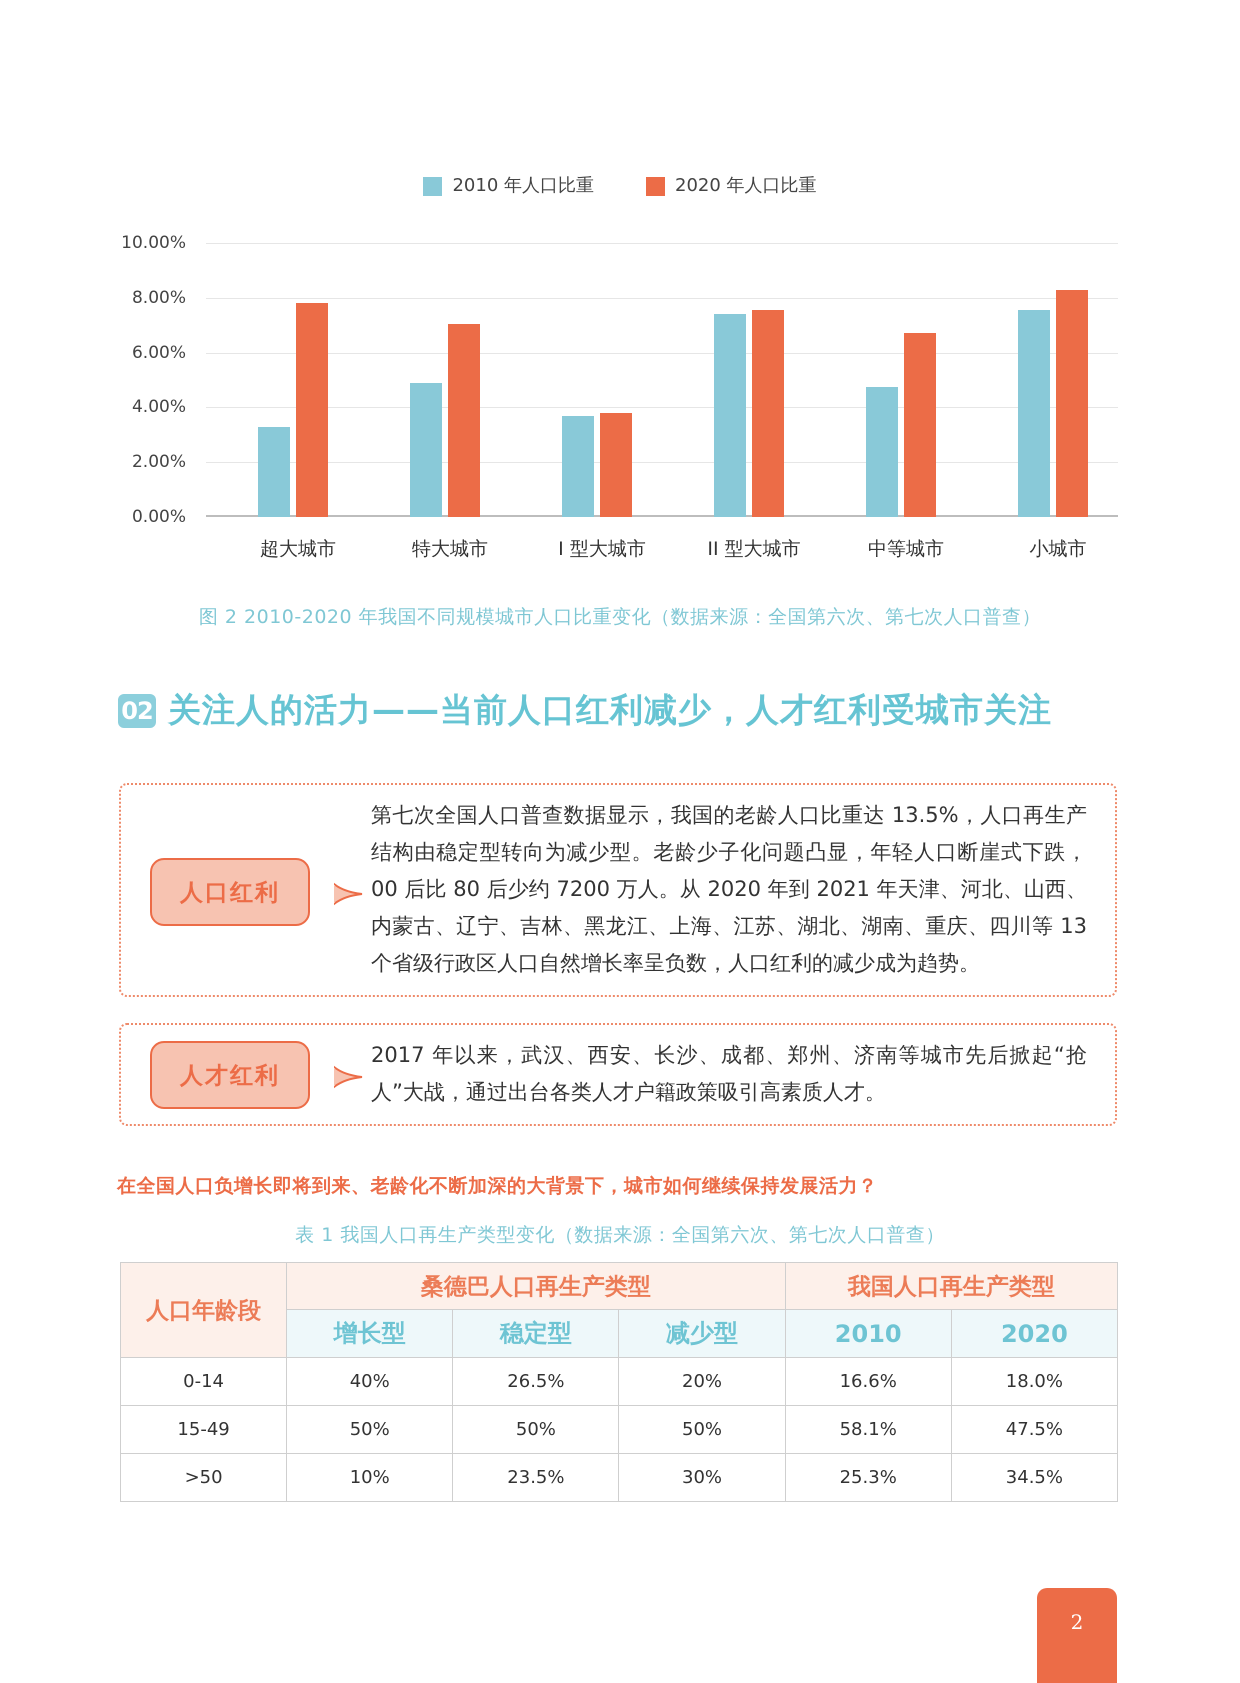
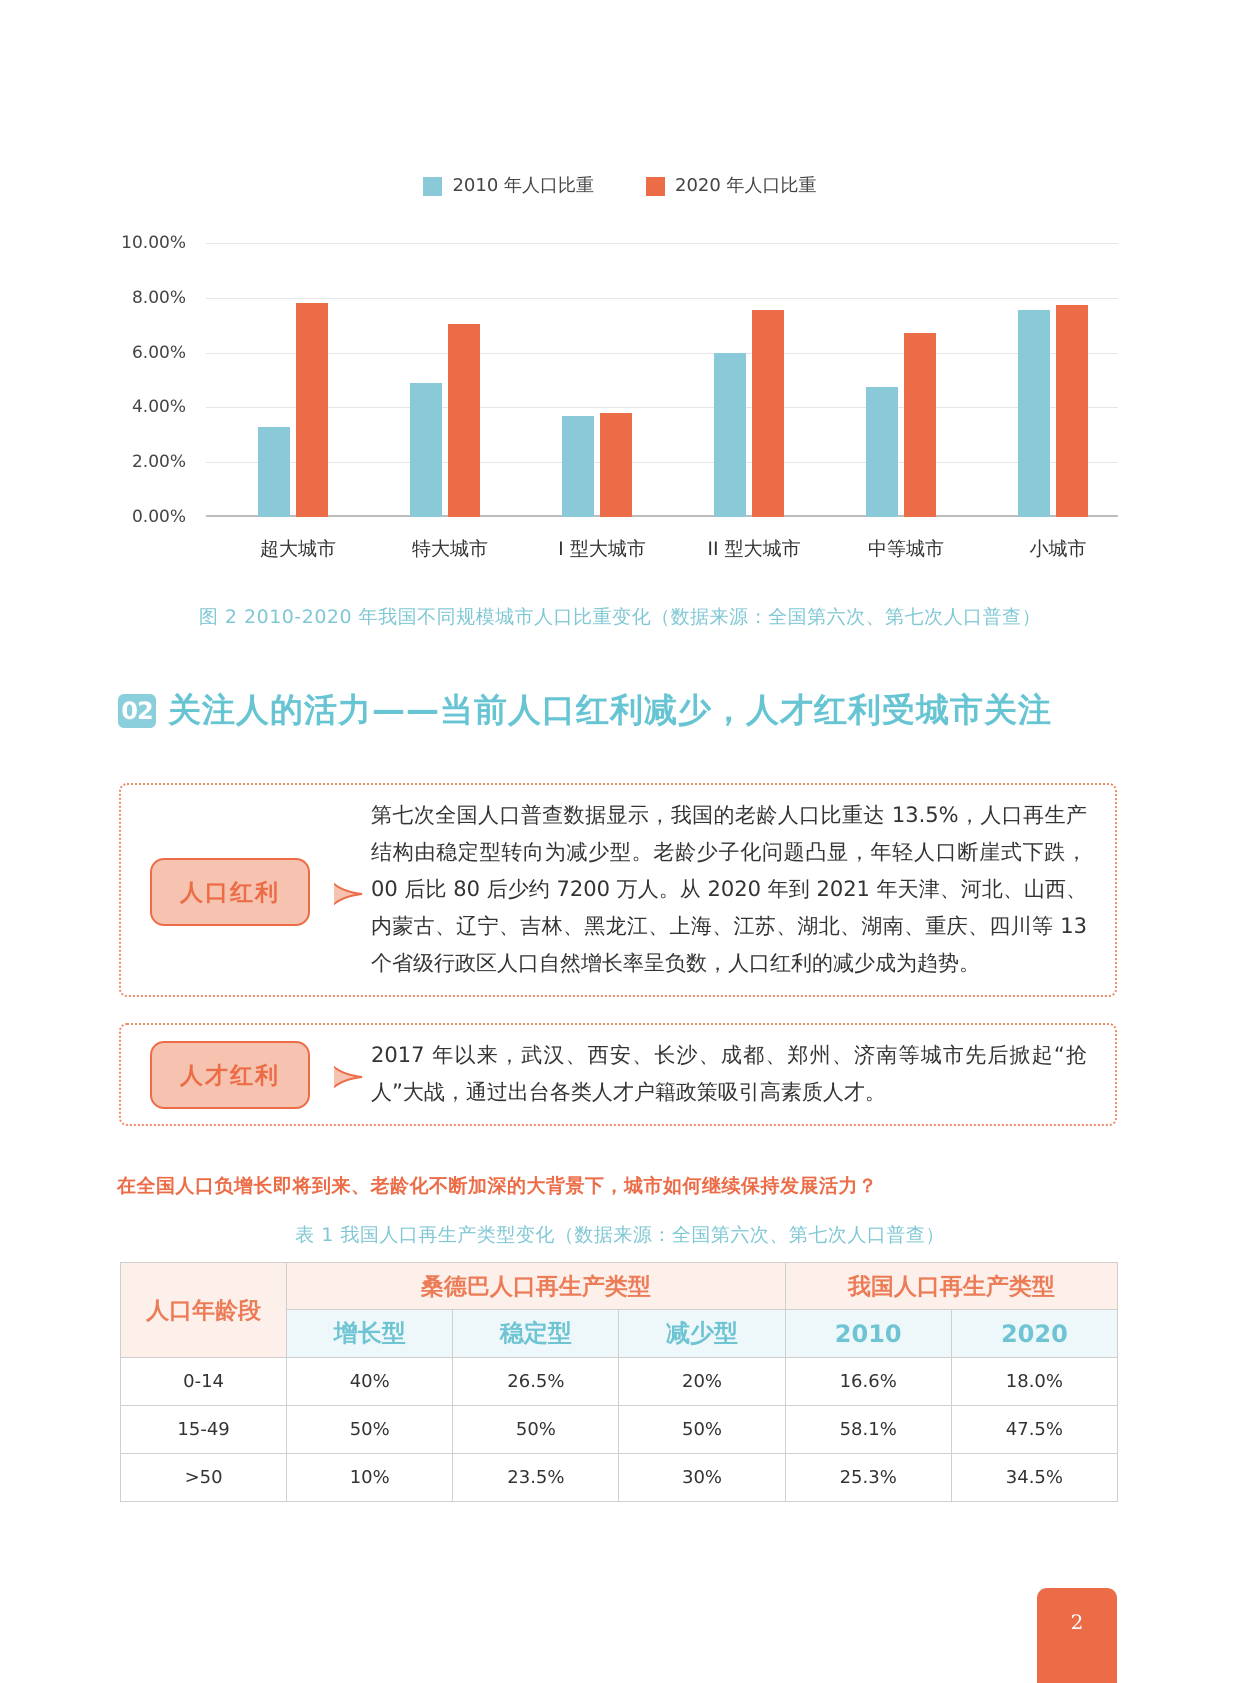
2010 年人口比重/II 型大城市: 7.4% -> 6.0%
2020 年人口比重/小城市: 8.3% -> 7.8%
